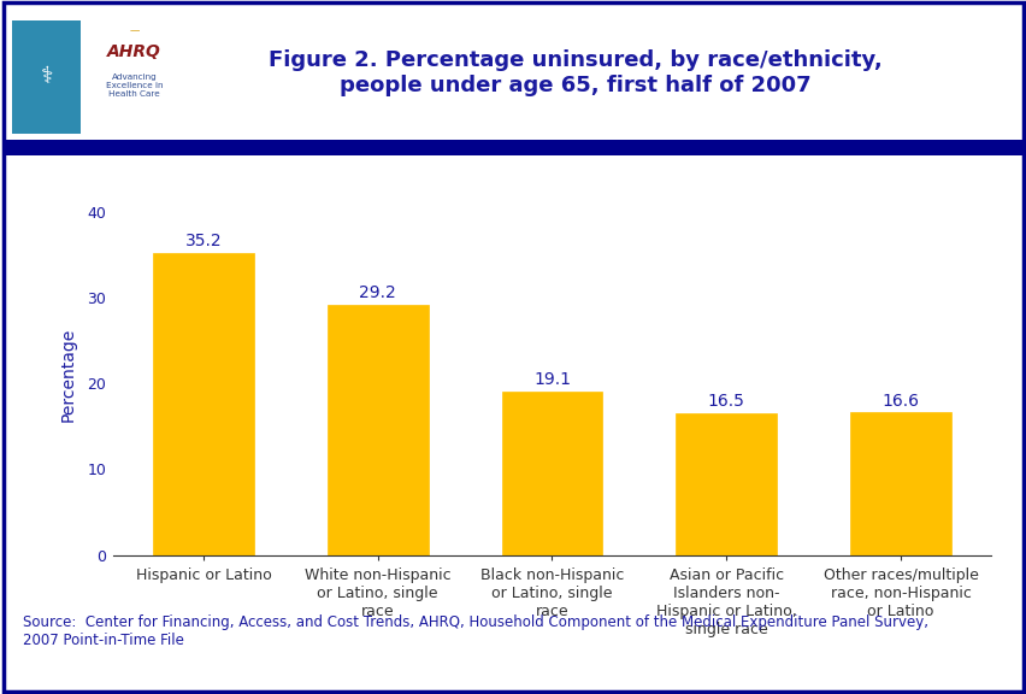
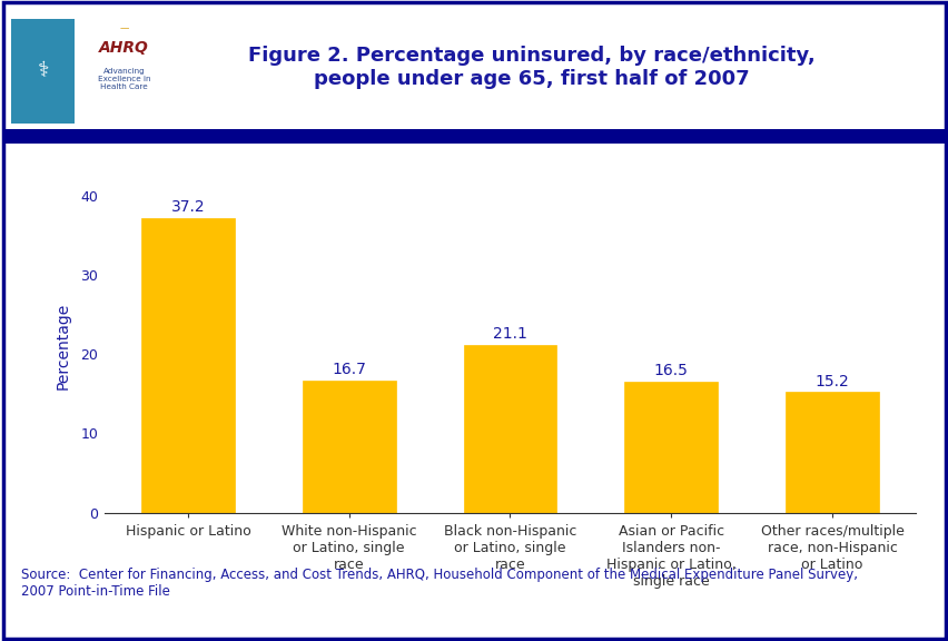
Hispanic or Latino: 35.2 -> 37.2
White non-Hispanic or Latino, single race: 29.2 -> 16.7
Black non-Hispanic or Latino, single race: 19.1 -> 21.1
Other races/multiple race, non-Hispanic or Latino: 16.6 -> 15.2
